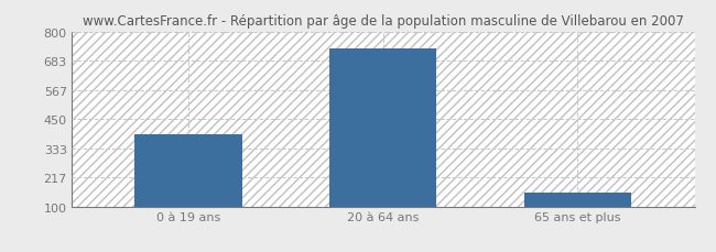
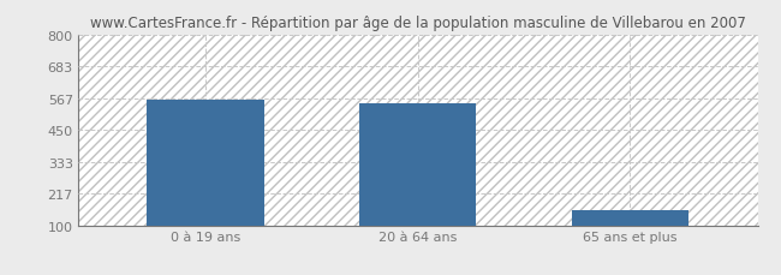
0 à 19 ans: 390 -> 560
20 à 64 ans: 735 -> 550
